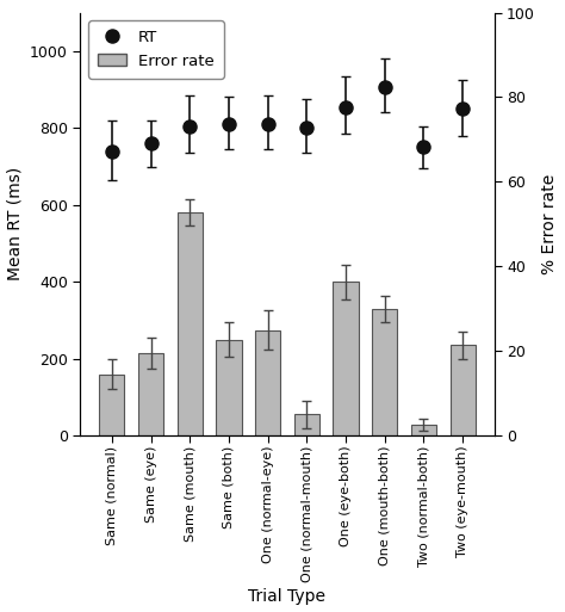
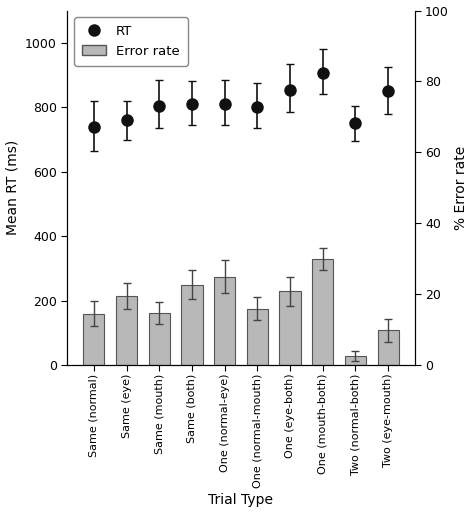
Error rate/Same (mouth): 580 -> 162
Error rate/One (normal-mouth): 55 -> 175
Error rate/One (eye-both): 400 -> 230
Error rate/Two (eye-mouth): 235 -> 108
